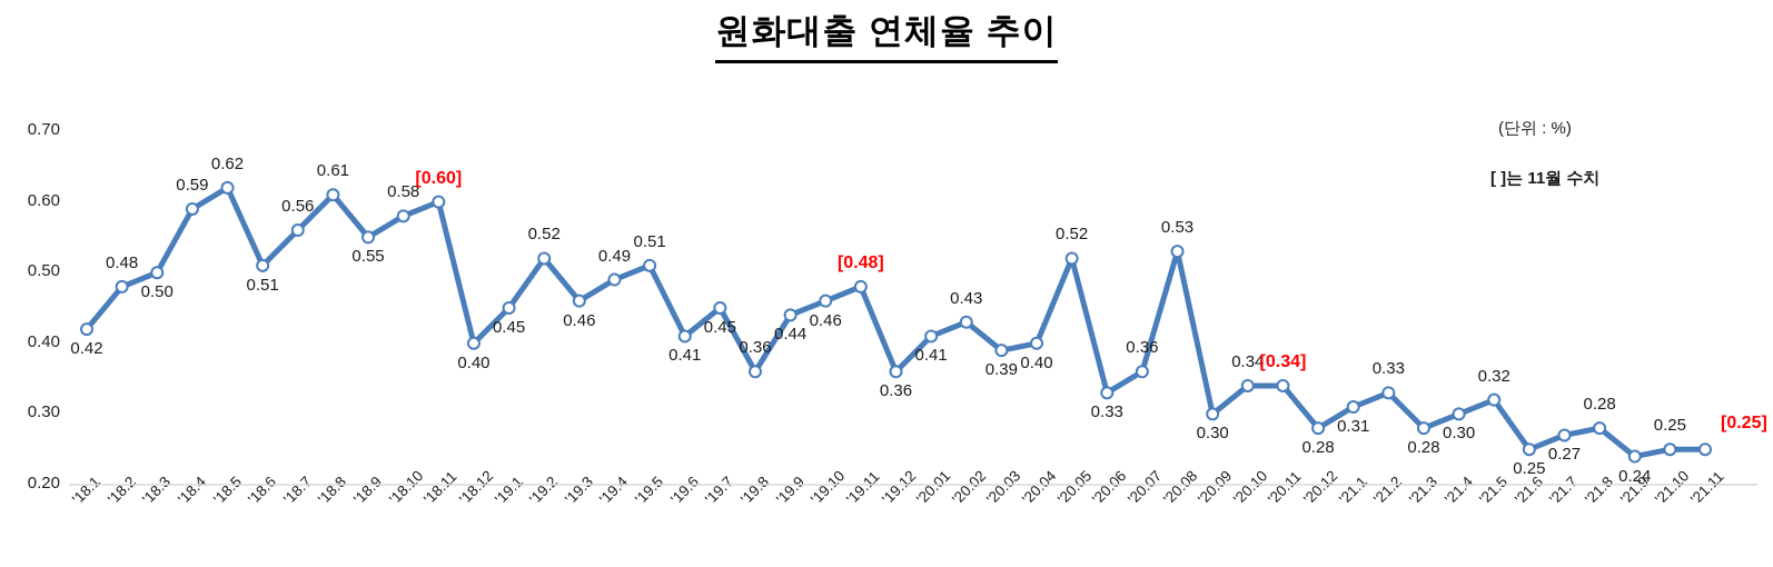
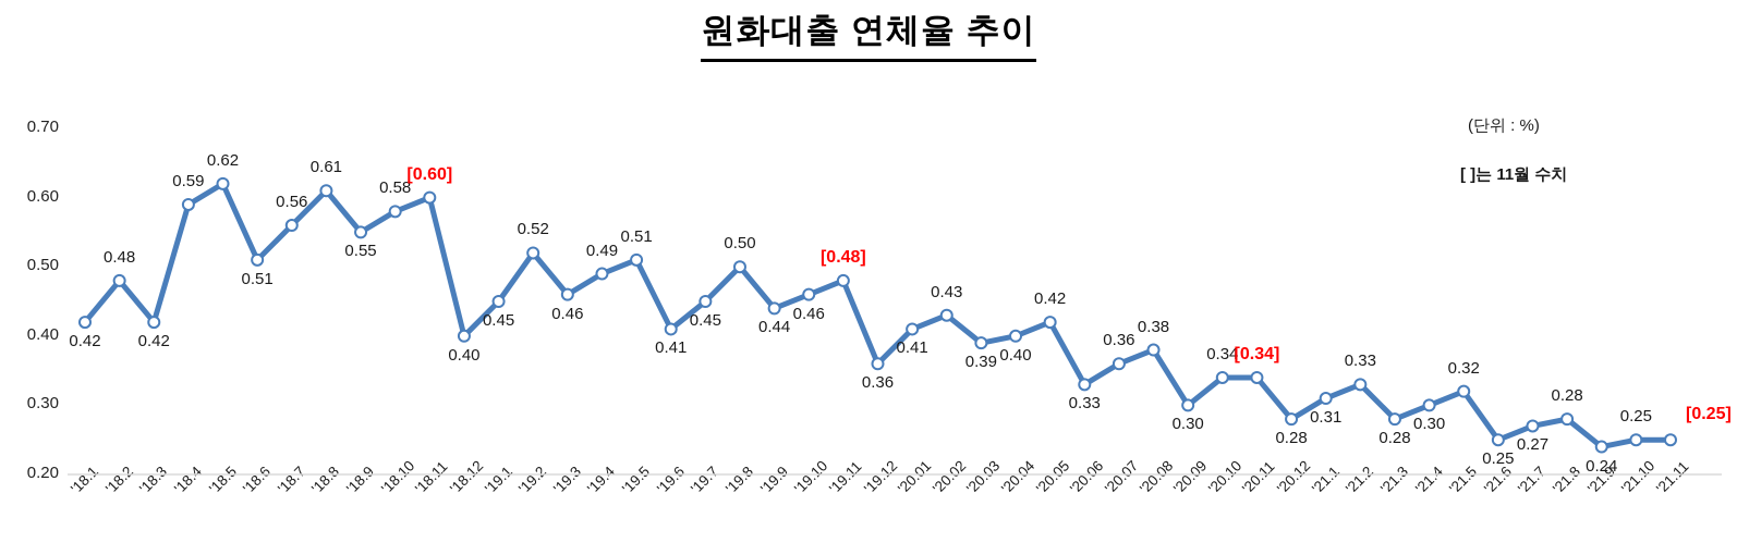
'18.3: 0.50 -> 0.42
'19.8: 0.36 -> 0.50
'20.05: 0.52 -> 0.42
'20.08: 0.53 -> 0.38
